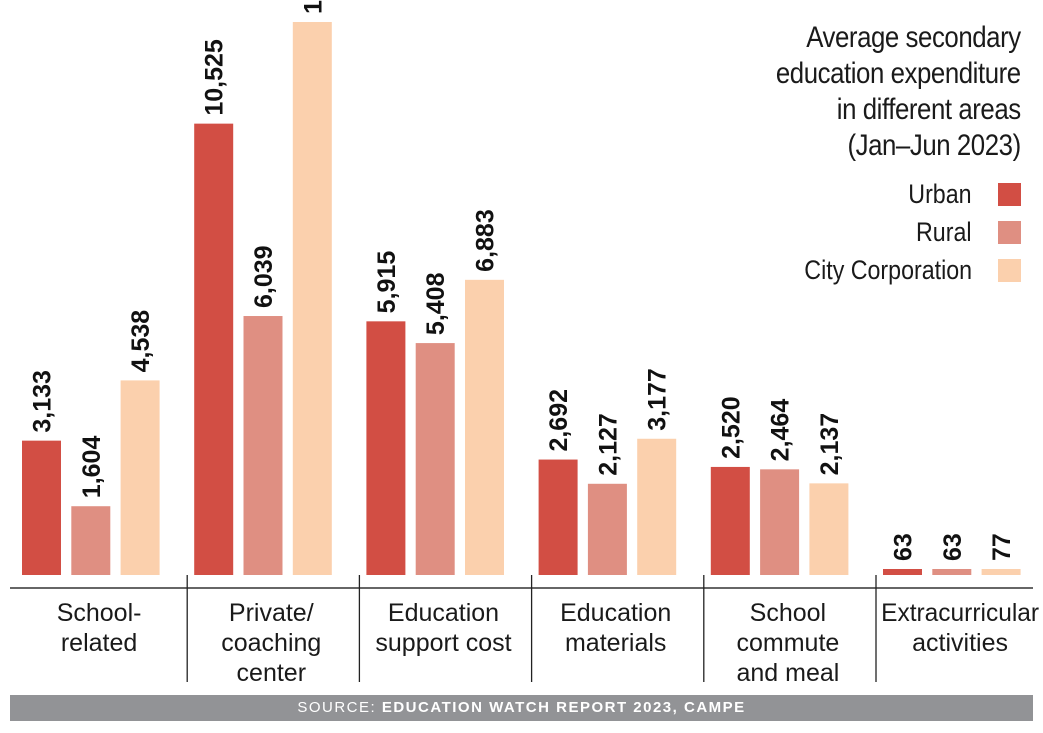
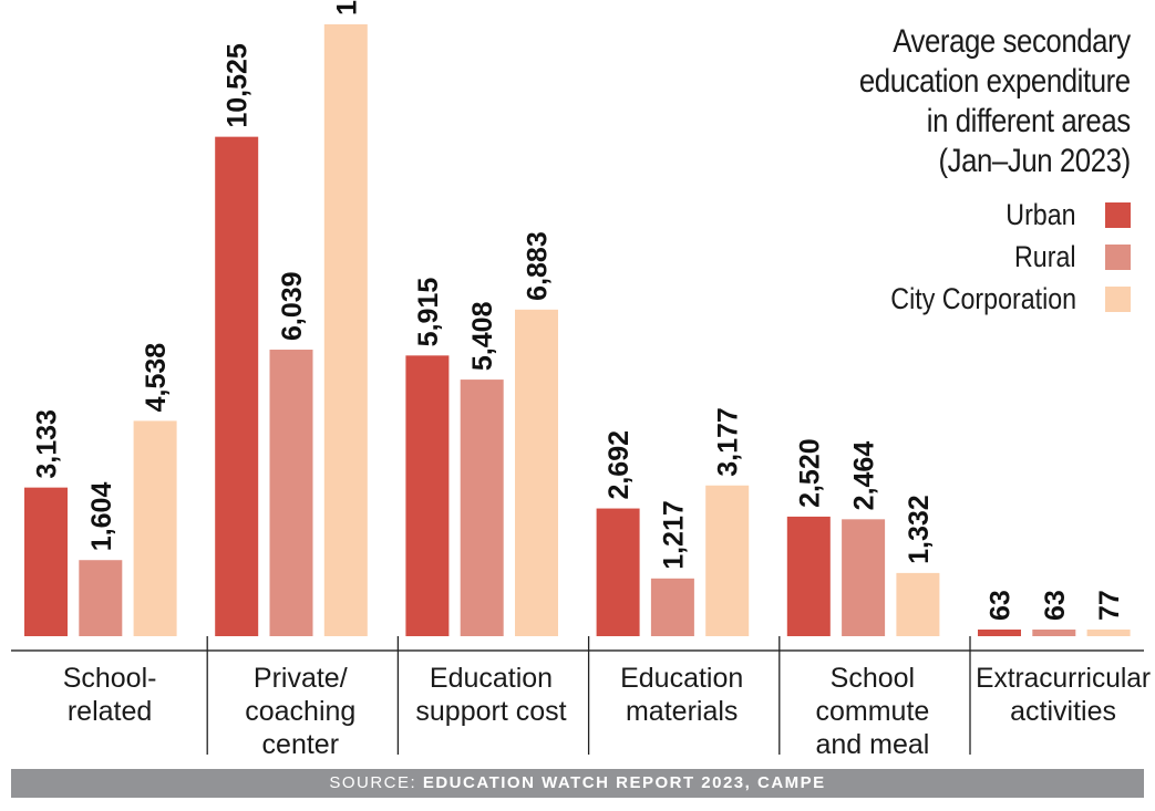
Rural/Education materials: 2,127 -> 1,217
City Corporation/School commute and meal: 2,137 -> 1,332
